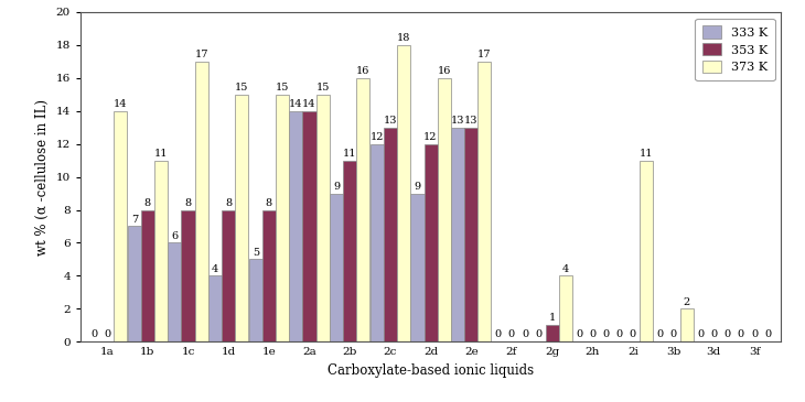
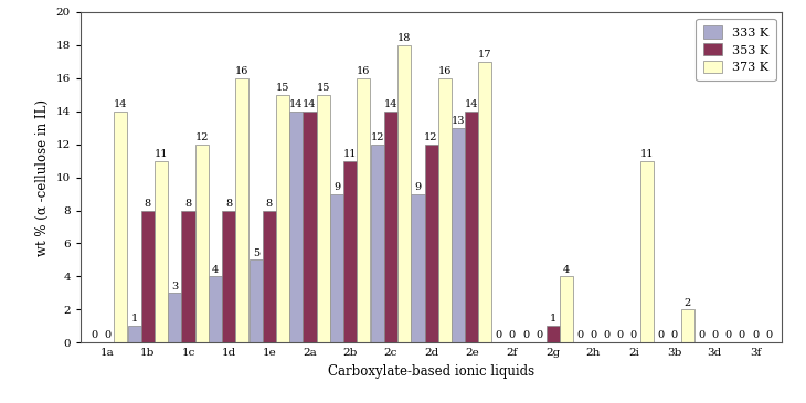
333 K/1b: 7 -> 1
333 K/1c: 6 -> 3
373 K/1c: 17 -> 12
373 K/1d: 15 -> 16
353 K/2c: 13 -> 14
353 K/2e: 13 -> 14
